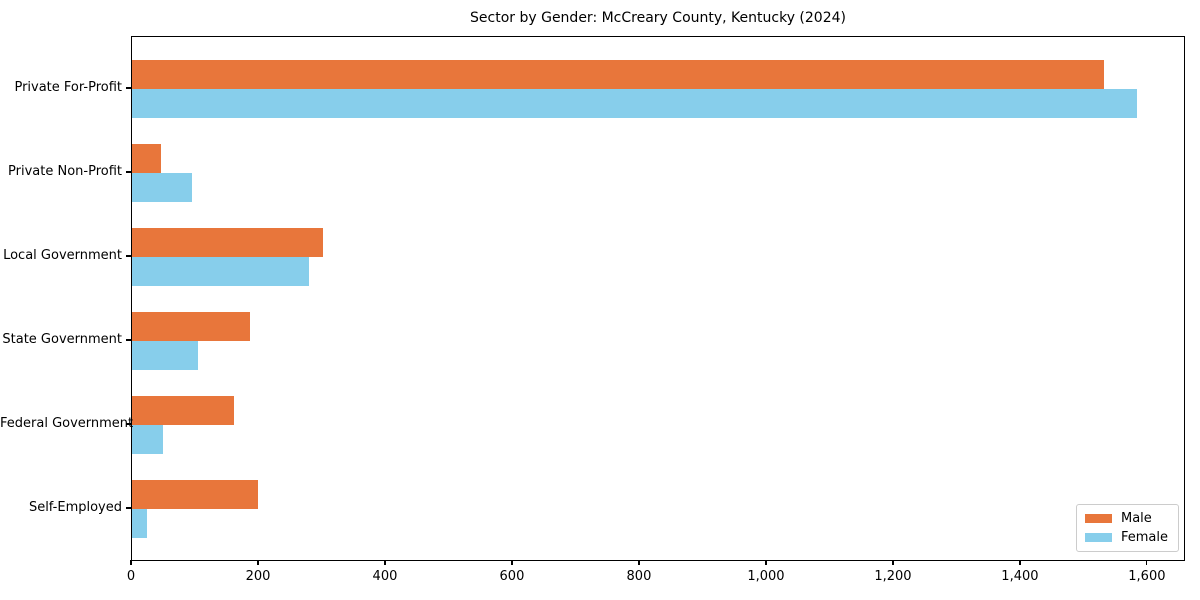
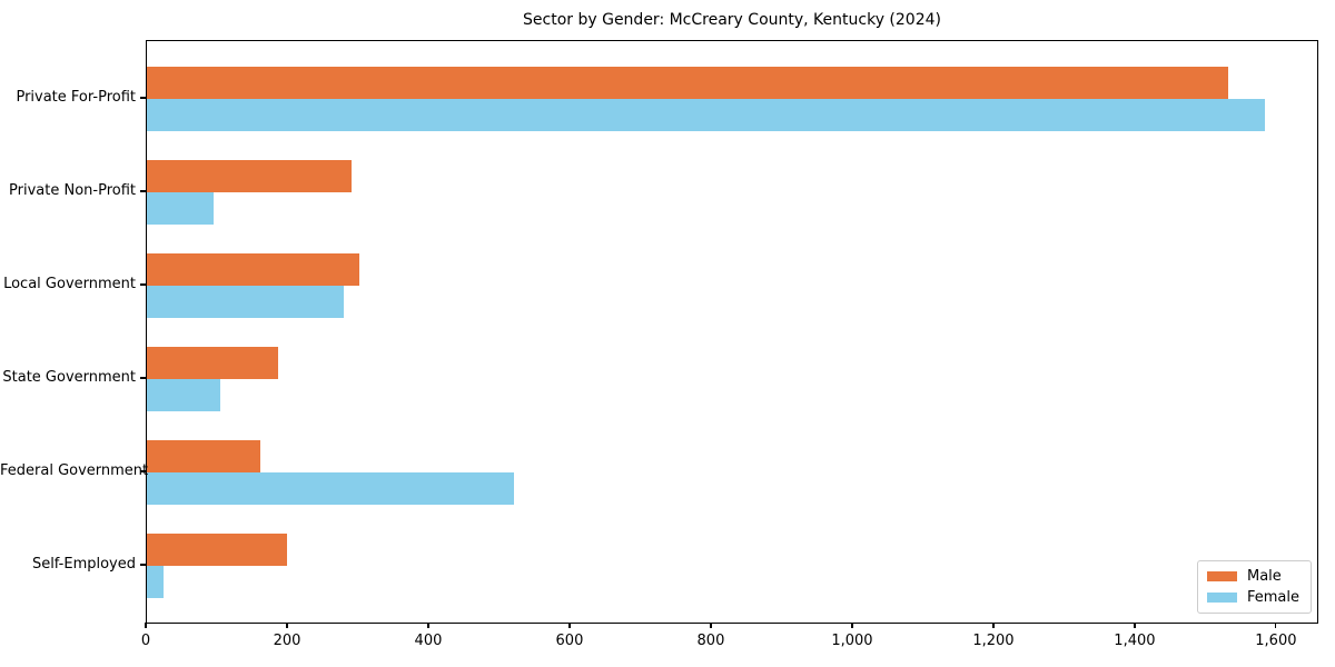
Male/Private Non-Profit: 50 -> 290
Female/Federal Government: 50 -> 520
